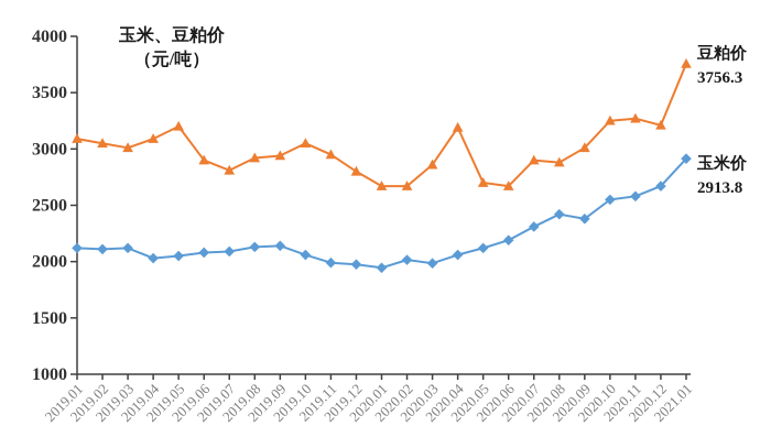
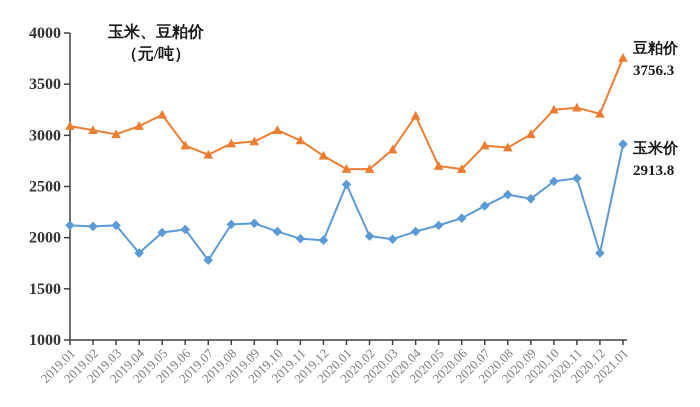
玉米价/2019.04: 2030 -> 1850
玉米价/2019.07: 2090 -> 1780
玉米价/2020.01: 1940 -> 2520
玉米价/2020.12: 2670 -> 1850
